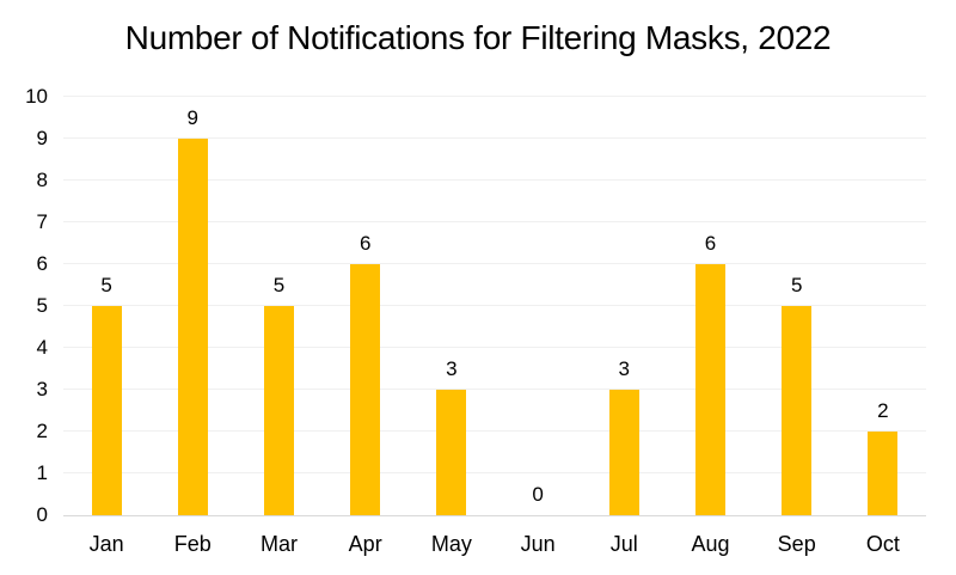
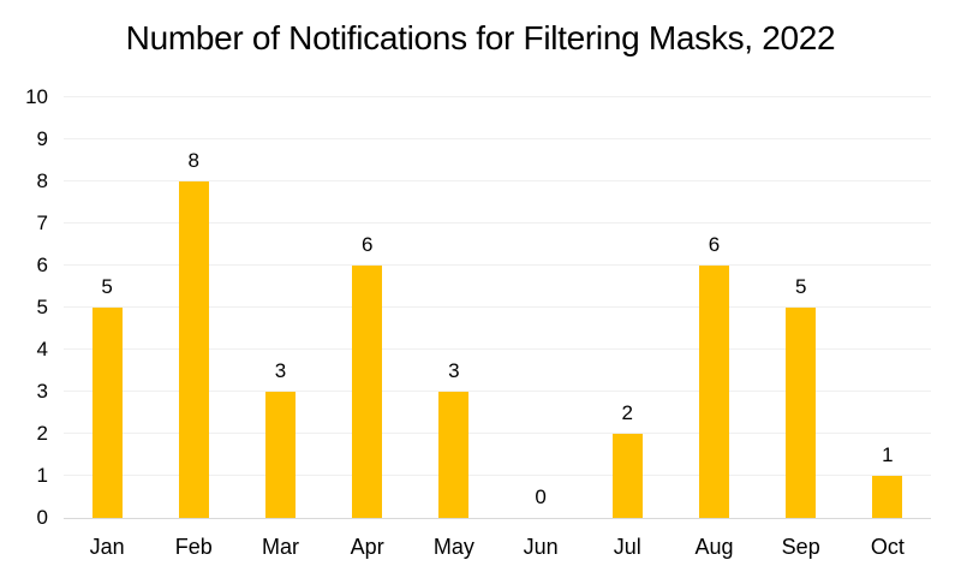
Feb: 9 -> 8
Mar: 5 -> 3
Jul: 3 -> 2
Oct: 2 -> 1
